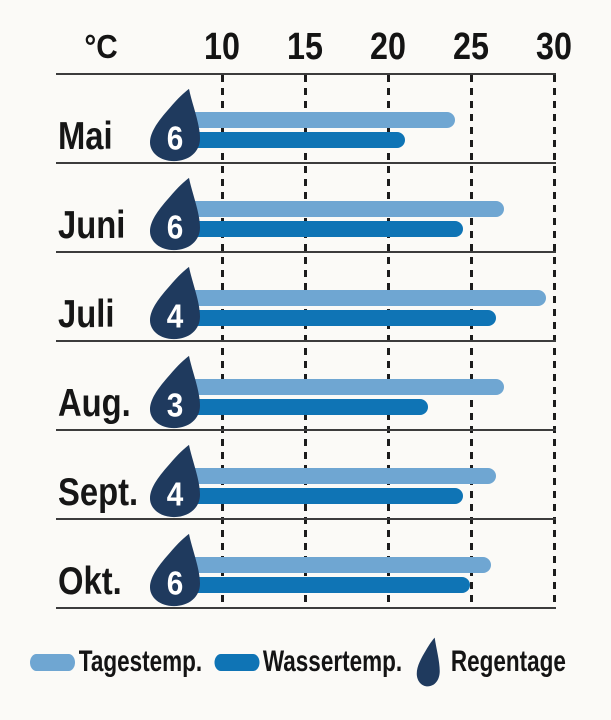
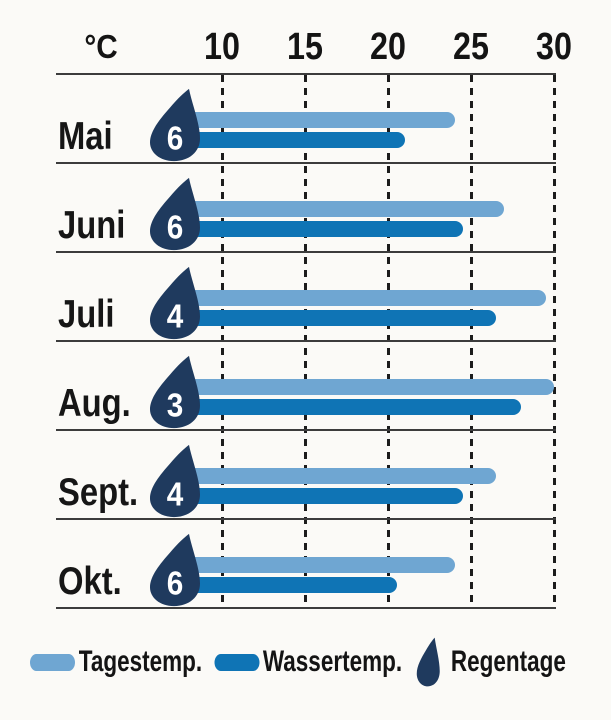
Tagestemp./Aug.: 27.0 -> 30.0
Wassertemp./Aug.: 22.4 -> 28.0
Tagestemp./Okt.: 26.2 -> 24.0
Wassertemp./Okt.: 24.9 -> 20.5
